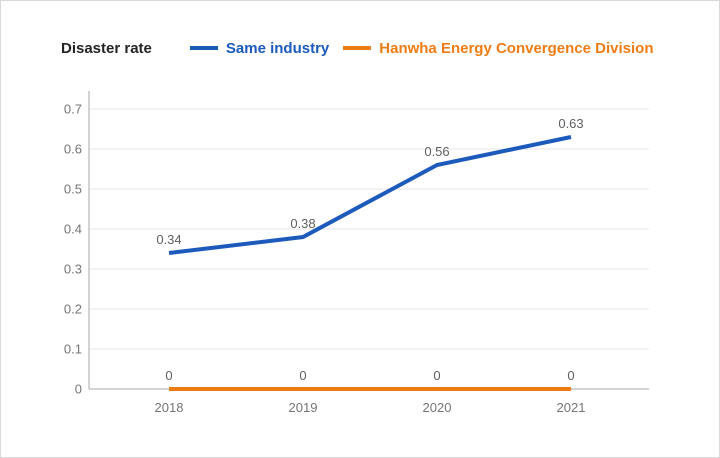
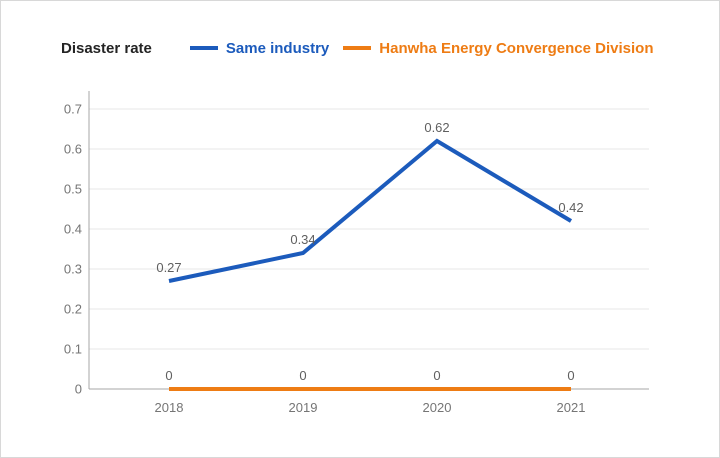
Same industry/2018: 0.34 -> 0.27
Same industry/2019: 0.38 -> 0.34
Same industry/2020: 0.56 -> 0.62
Same industry/2021: 0.63 -> 0.42
